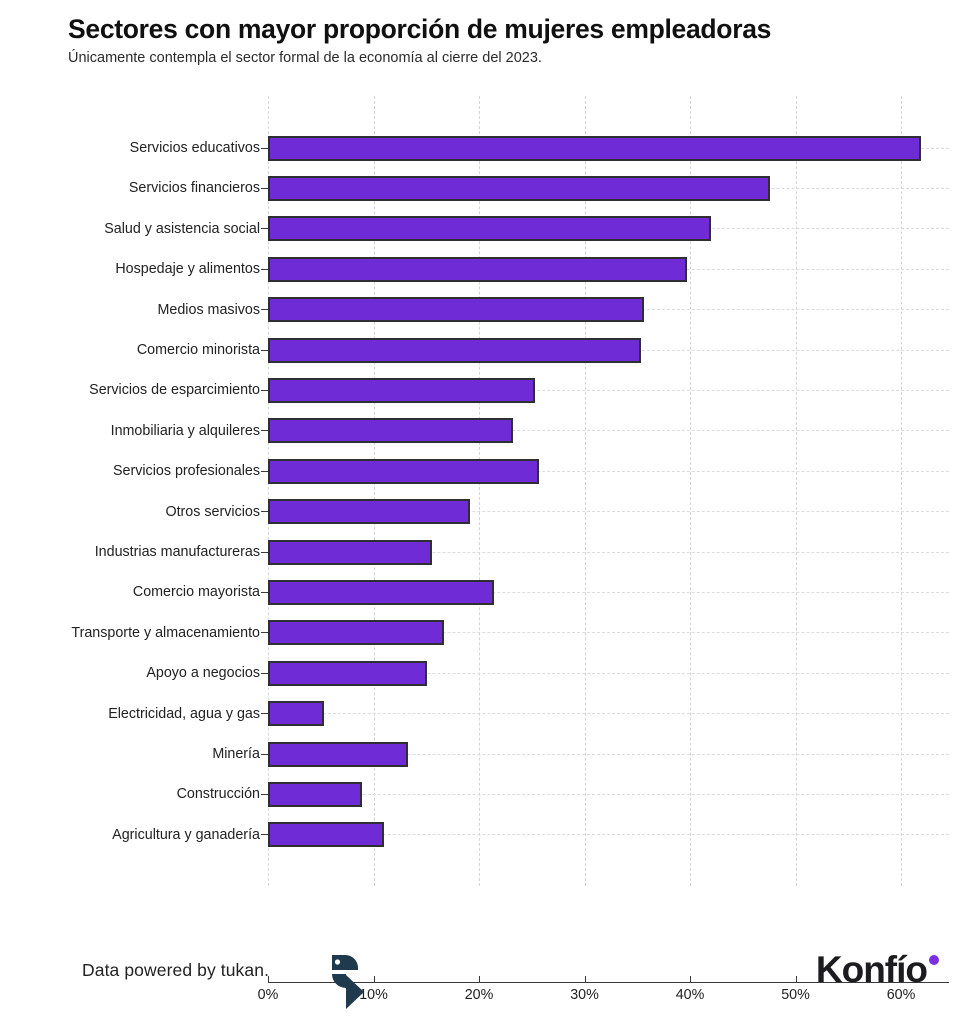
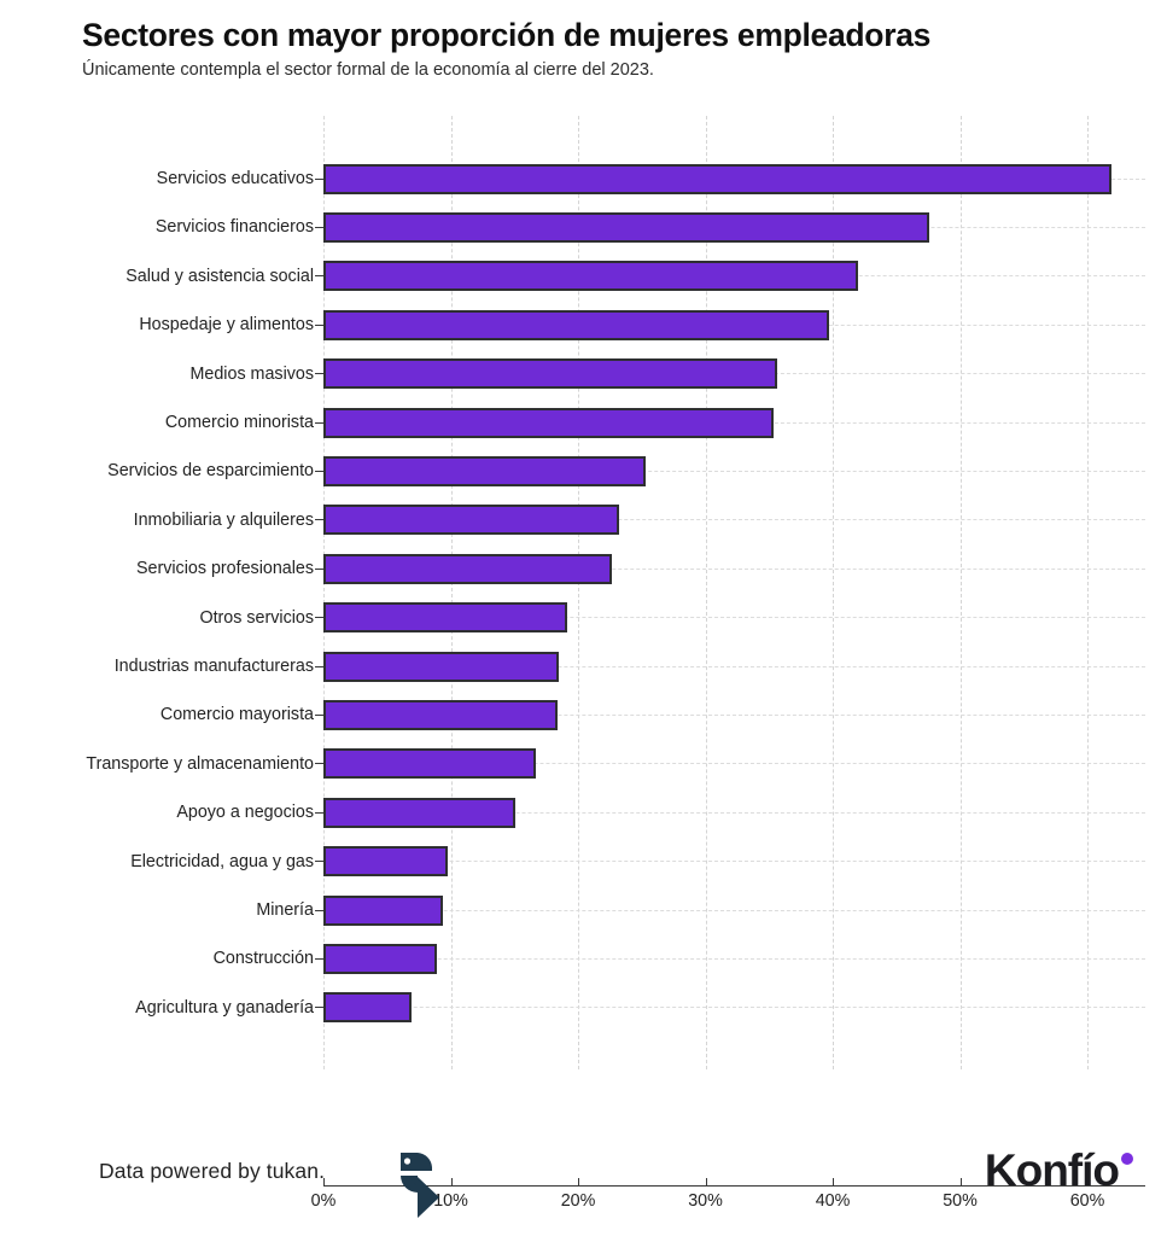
Servicios profesionales: 25.7% -> 22.7%
Industrias manufactureras: 15.5% -> 18.5%
Comercio mayorista: 21.4% -> 18.4%
Electricidad, agua y gas: 5.3% -> 9.8%
Minería: 13.3% -> 9.4%
Agricultura y ganadería: 11.0% -> 6.9%
